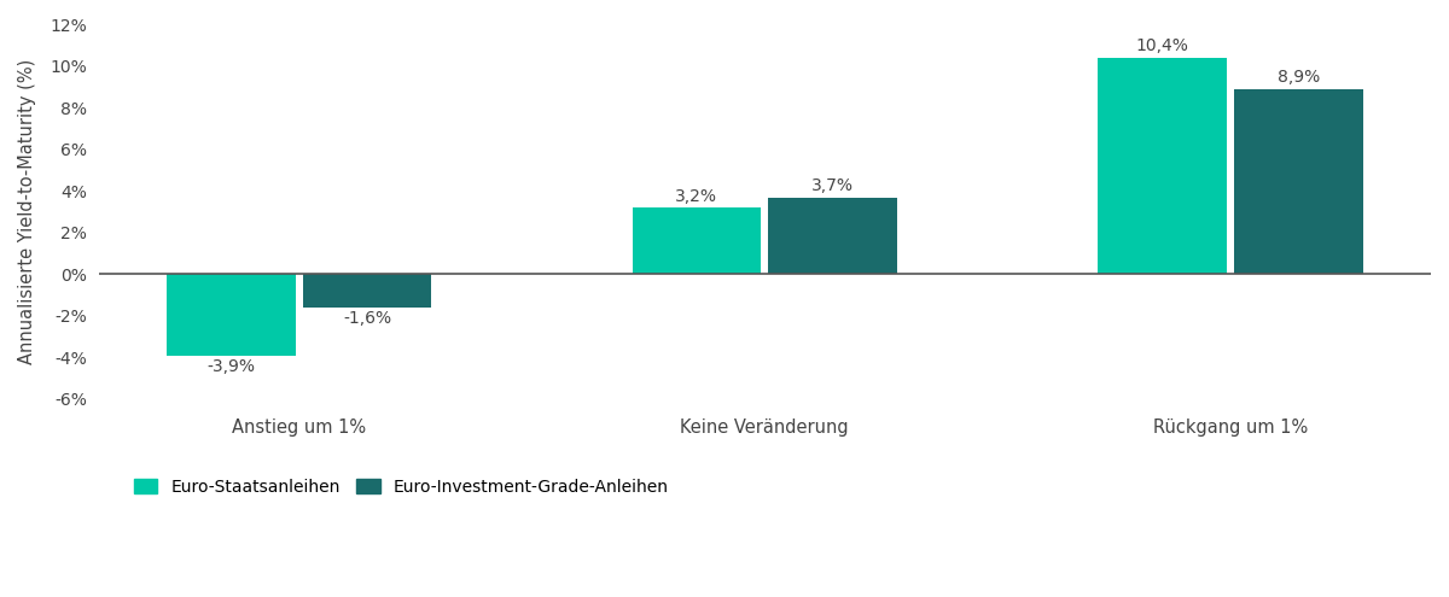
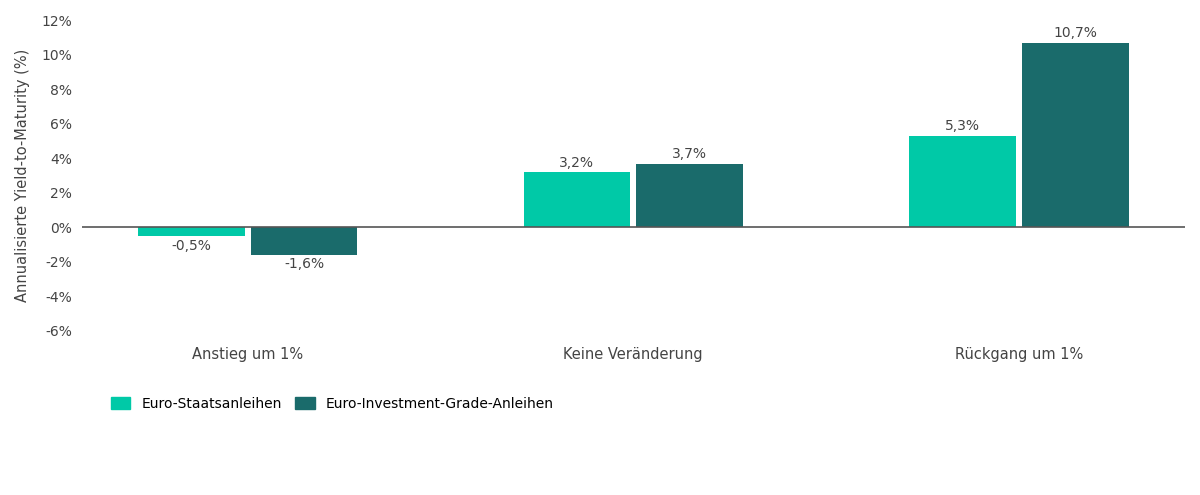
Euro-Staatsanleihen/Anstieg um 1%: -3,9% -> -0,5%
Euro-Staatsanleihen/Rückgang um 1%: 10,4% -> 5,3%
Euro-Investment-Grade-Anleihen/Rückgang um 1%: 8,9% -> 10,7%
